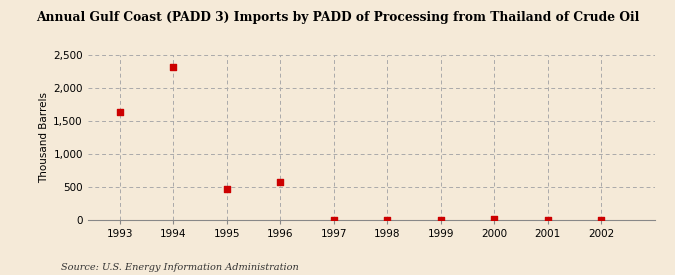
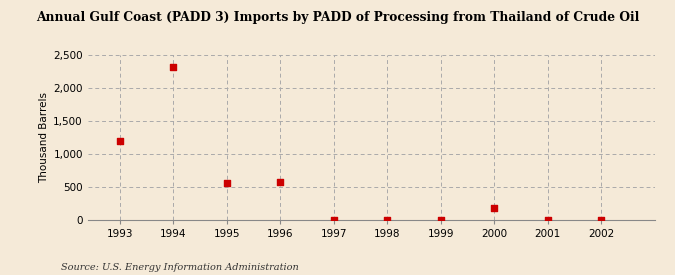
1993: 1,640 -> 1,200
1995: 470 -> 560
2000: 10 -> 180
